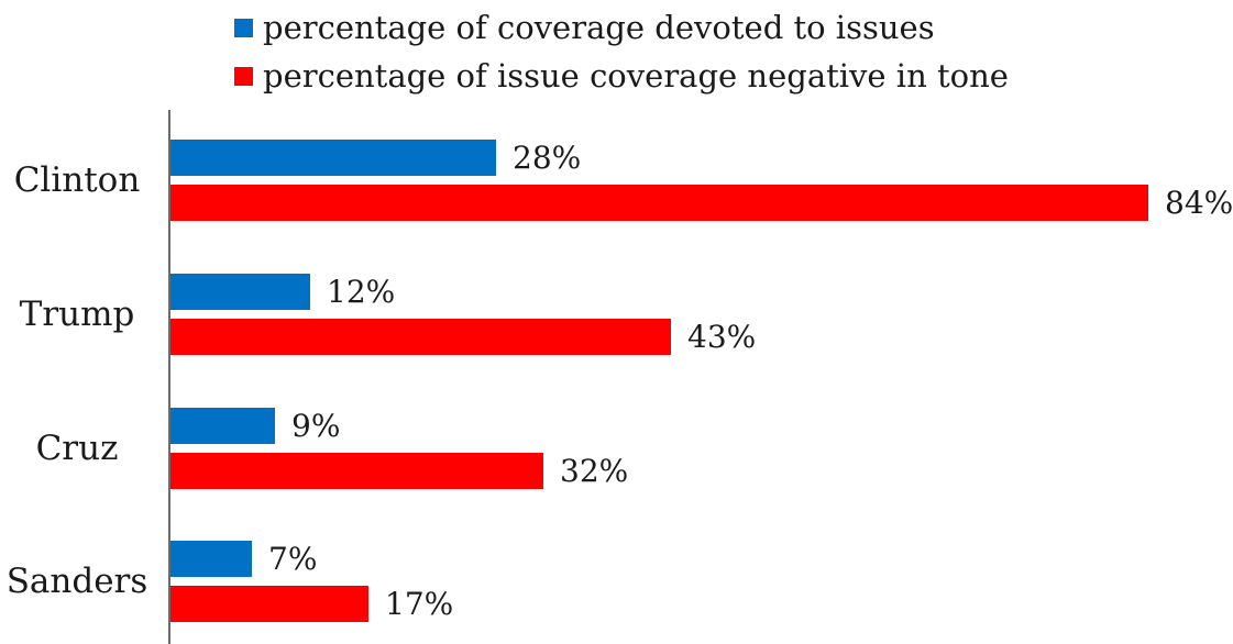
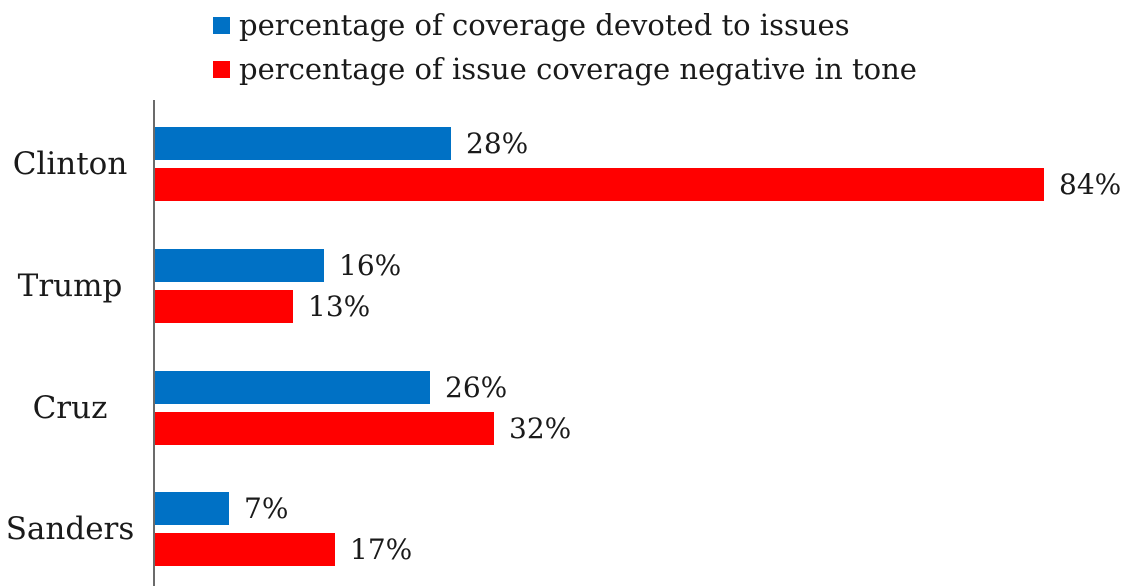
percentage of coverage devoted to issues/Trump: 12% -> 16%
percentage of issue coverage negative in tone/Trump: 43% -> 13%
percentage of coverage devoted to issues/Cruz: 9% -> 26%
